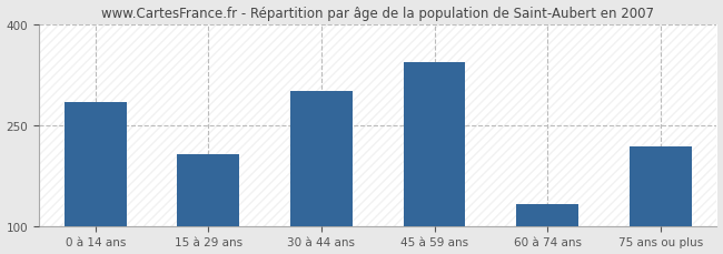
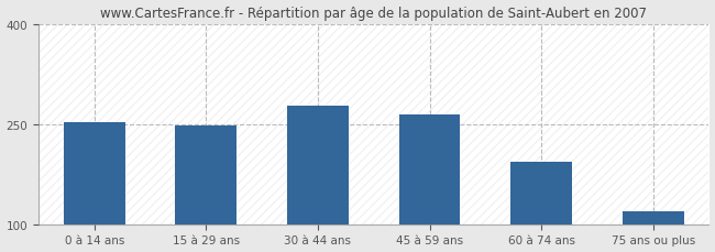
0 à 14 ans: 284 -> 253
15 à 29 ans: 206 -> 247
30 à 44 ans: 300 -> 278
45 à 59 ans: 344 -> 265
60 à 74 ans: 132 -> 193
75 ans ou plus: 218 -> 120
